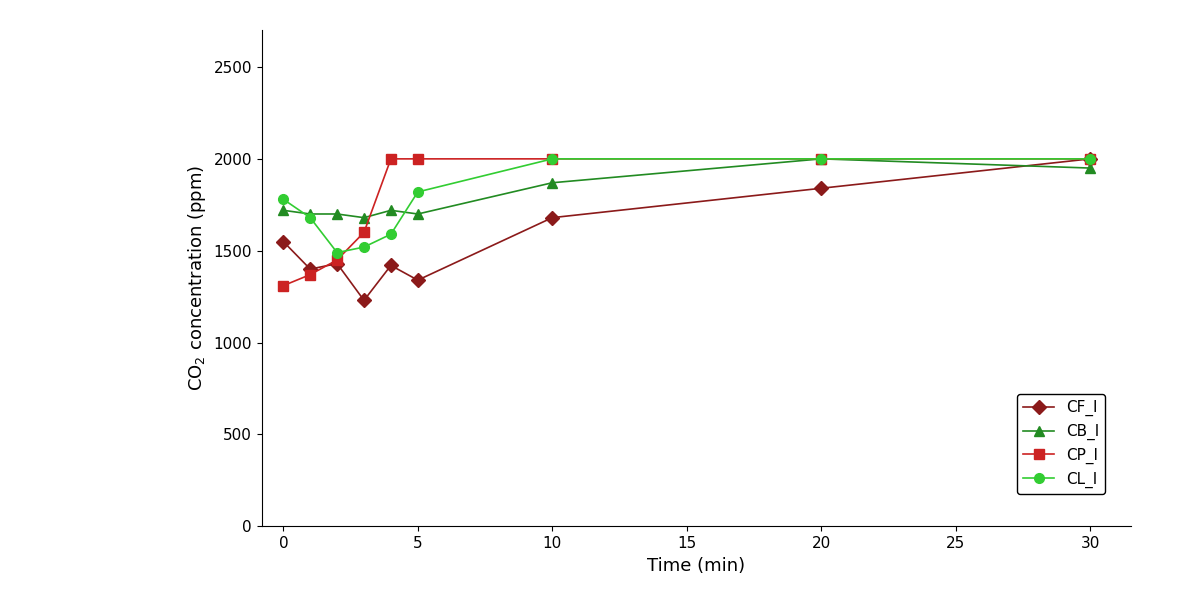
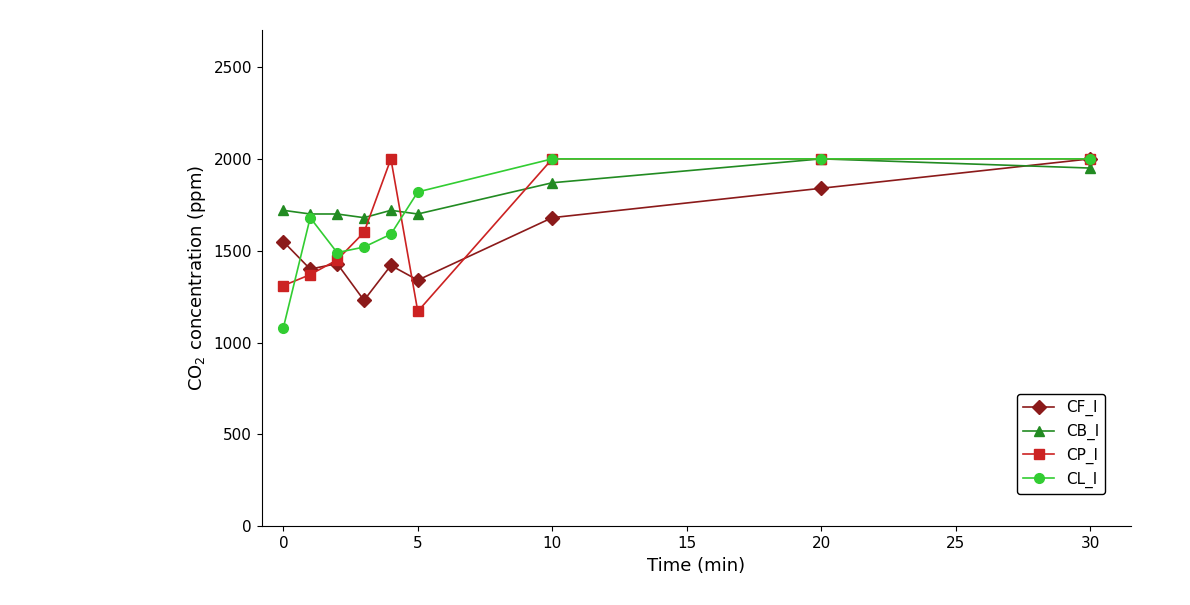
CL_I/0: 1780 -> 1080
CP_I/5: 2000 -> 1170
